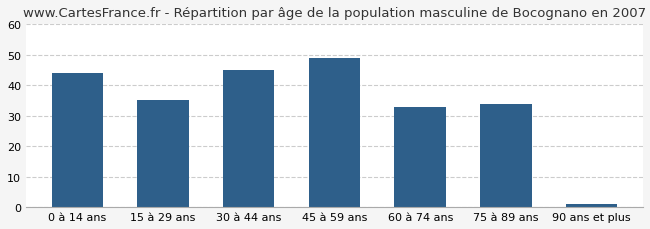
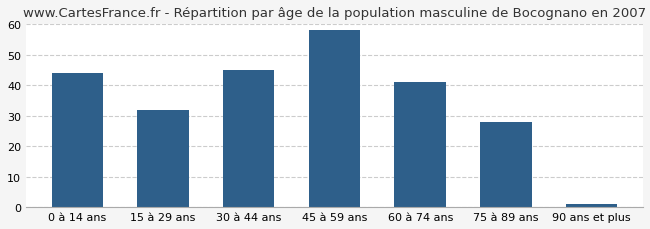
15 à 29 ans: 35 -> 32
45 à 59 ans: 49 -> 58
60 à 74 ans: 33 -> 41
75 à 89 ans: 34 -> 28
